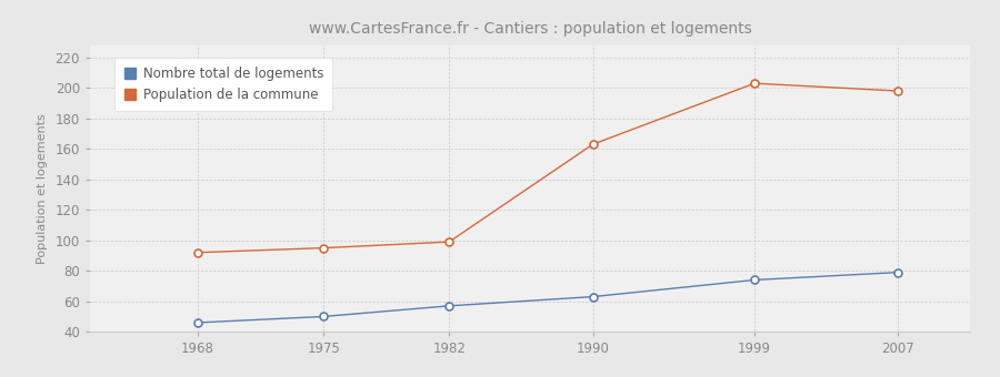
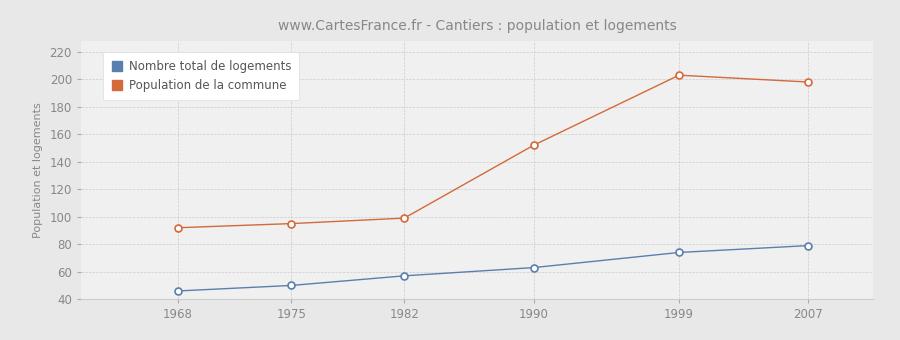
Population de la commune/1990: 163 -> 152
